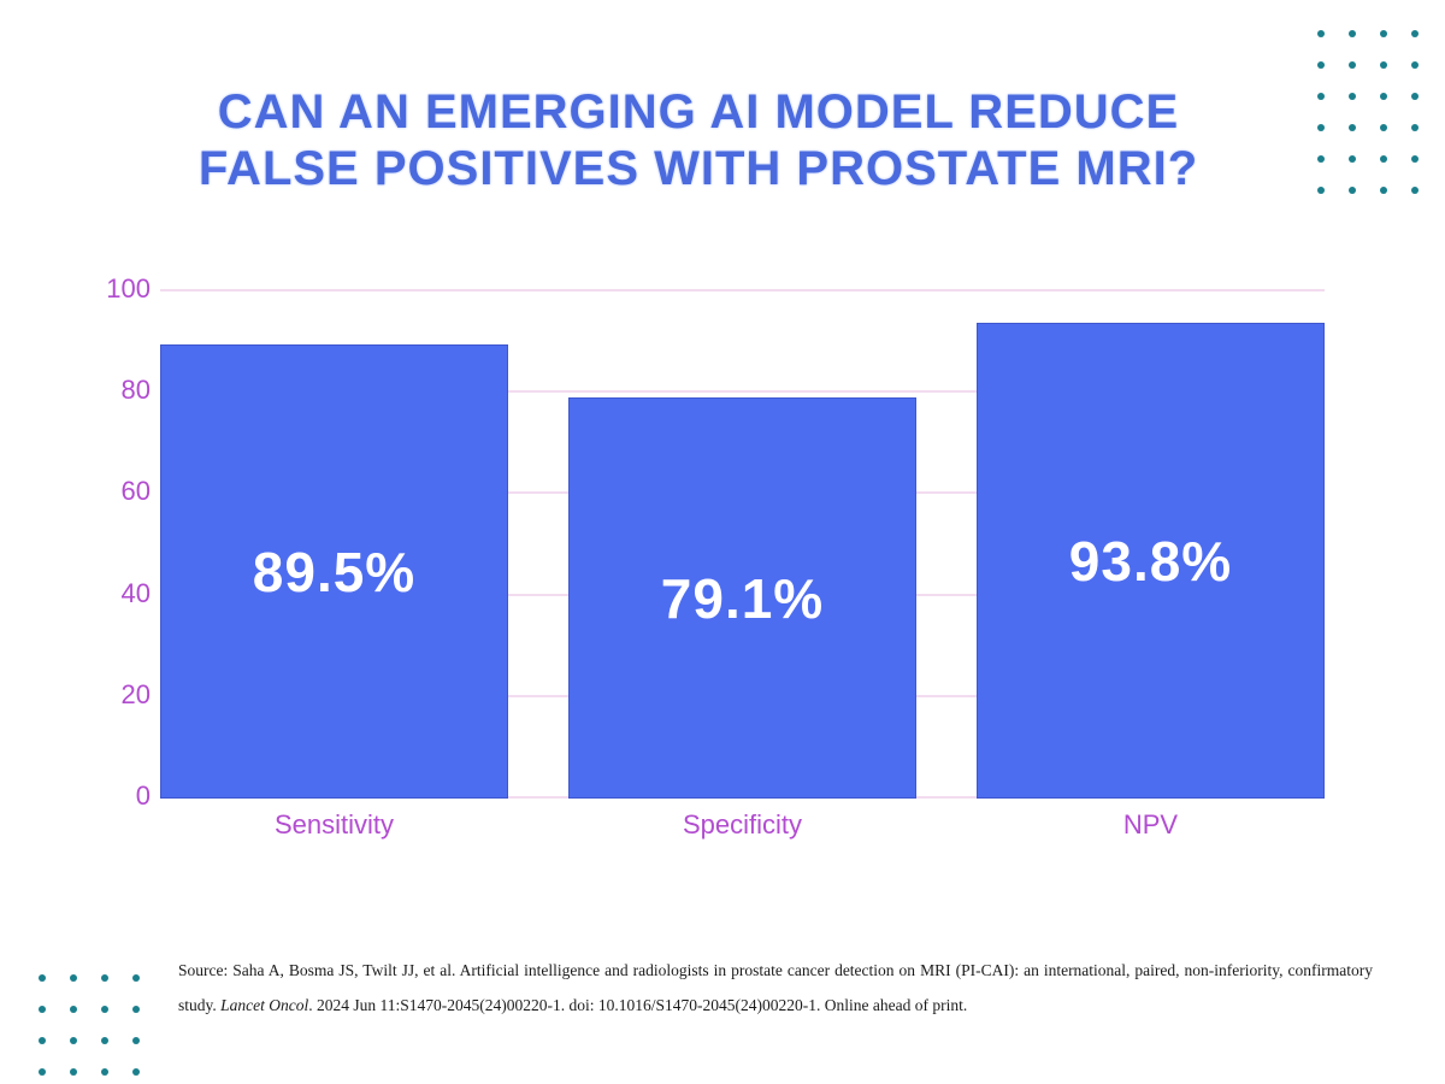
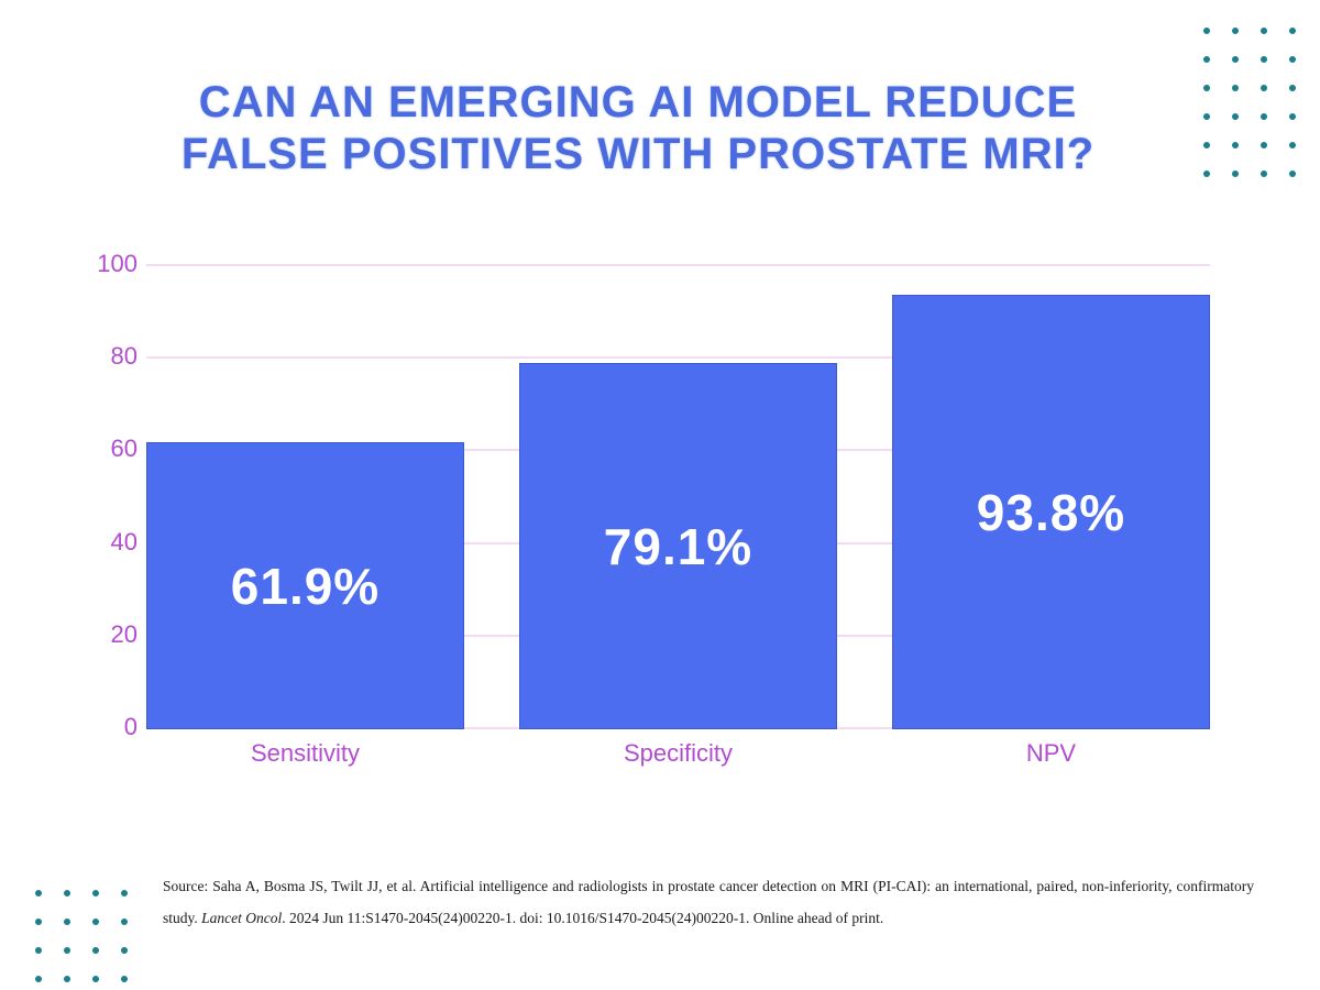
Sensitivity: 89.5% -> 61.9%
